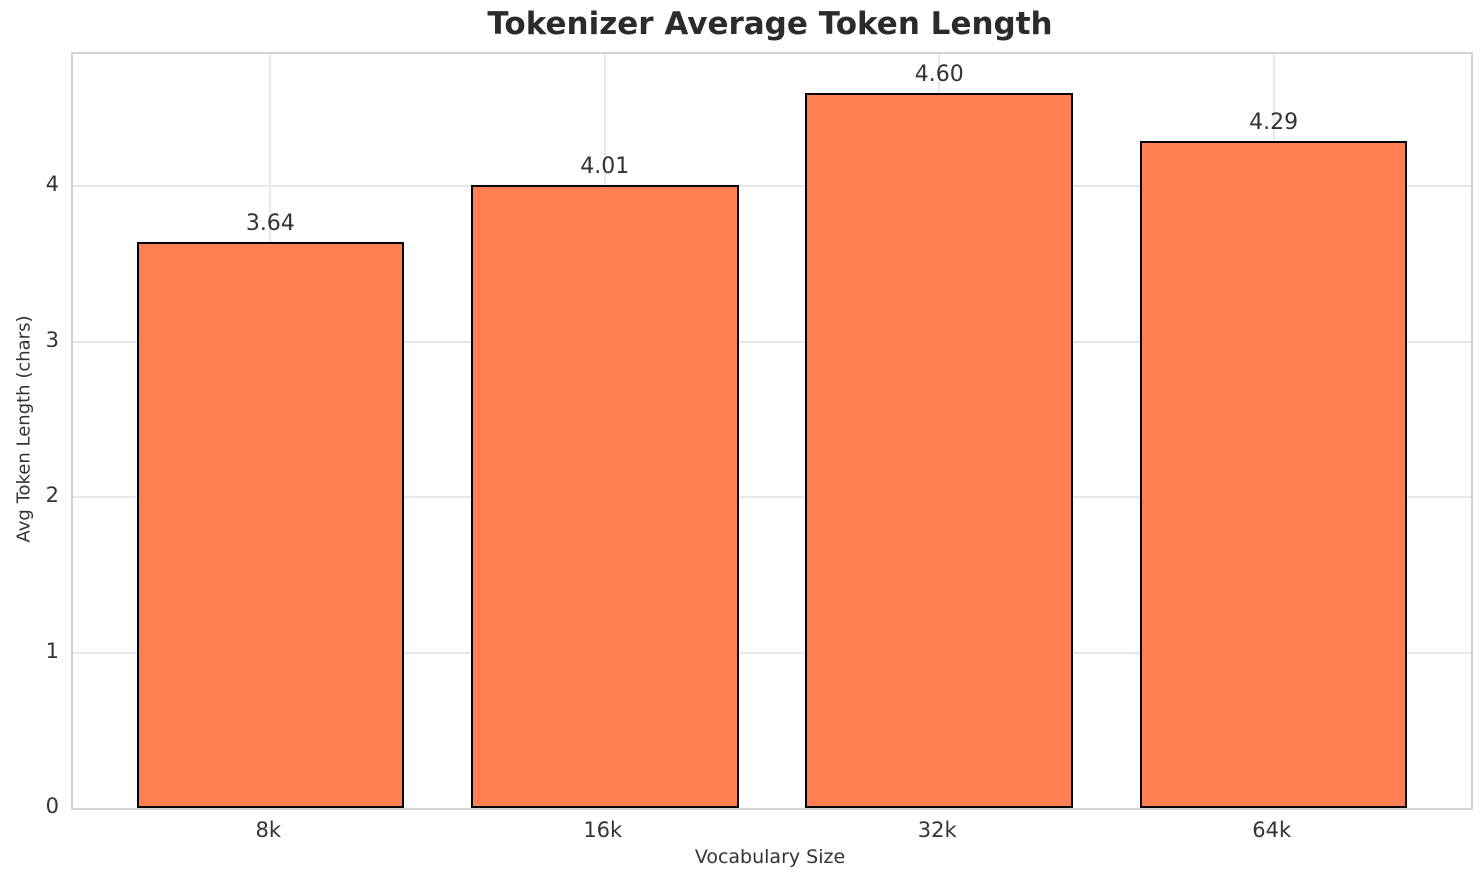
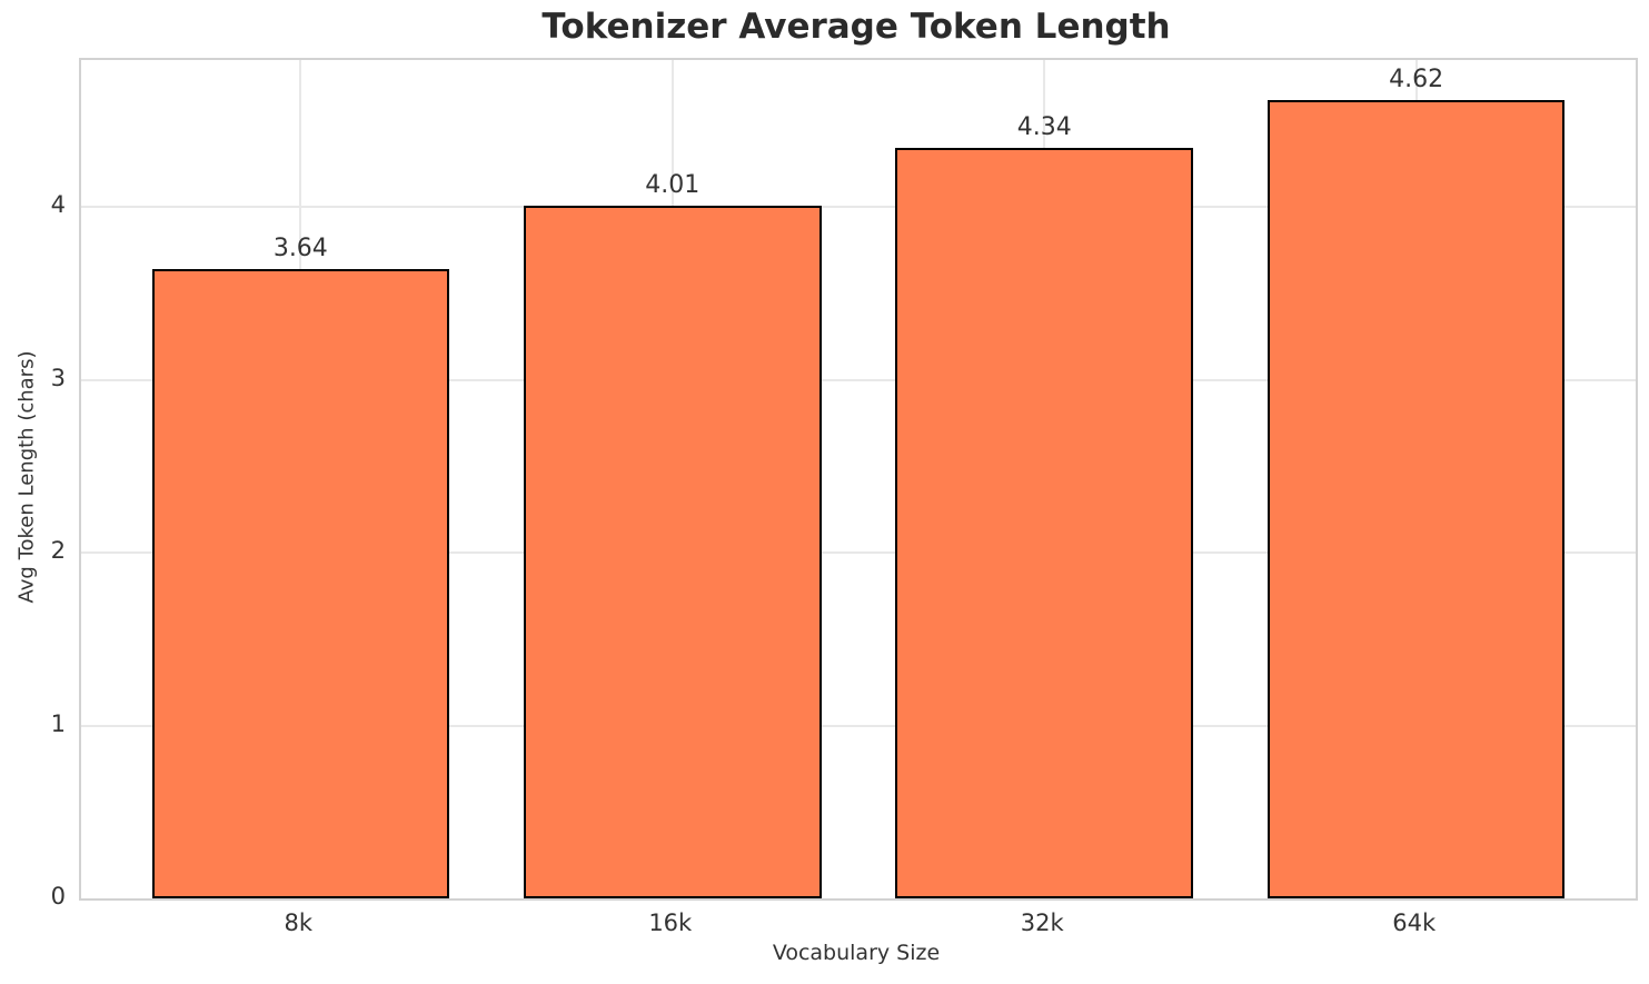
32k: 4.60 -> 4.34
64k: 4.29 -> 4.62
